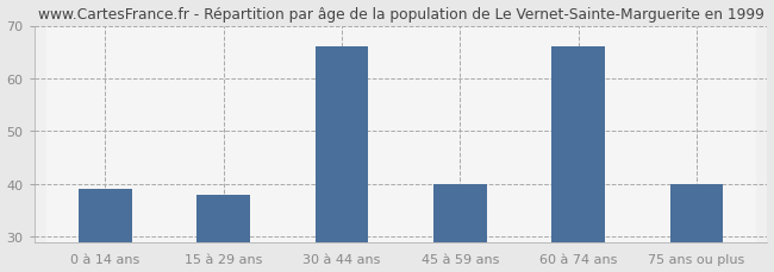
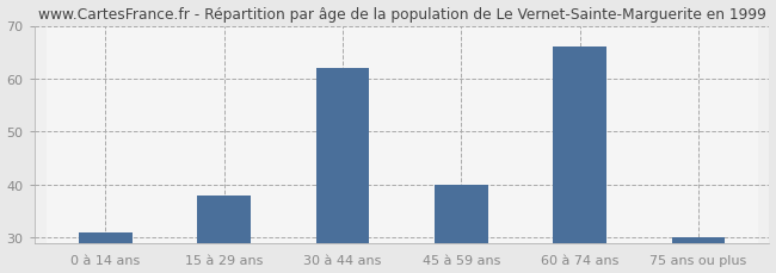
0 à 14 ans: 39 -> 31
30 à 44 ans: 66 -> 62
75 ans ou plus: 40 -> 30
